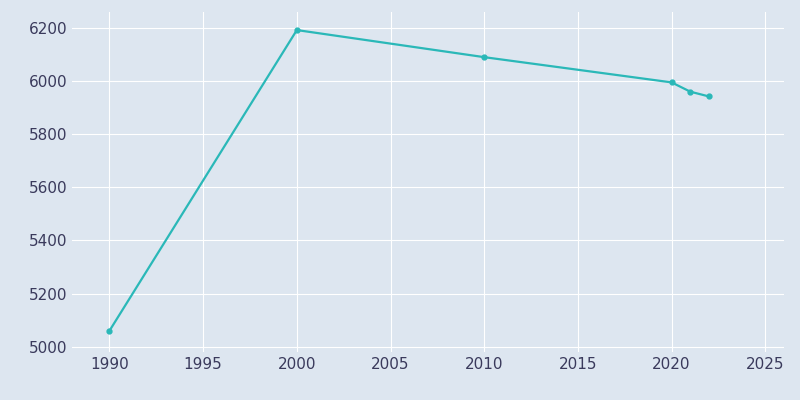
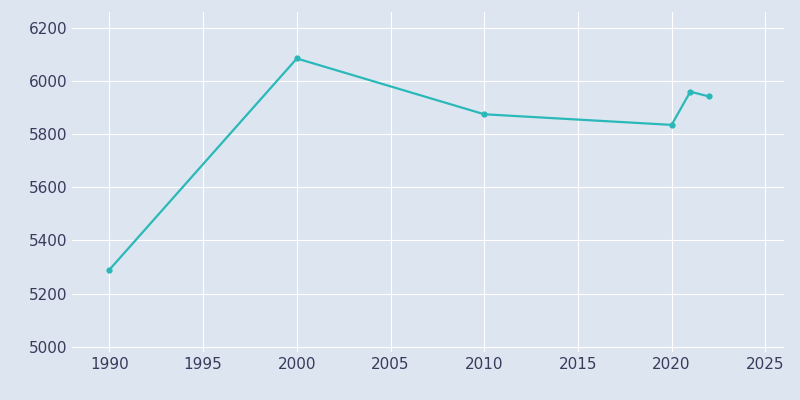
1990: 5060 -> 5290
2000: 6192 -> 6085
2010: 6090 -> 5875
2020: 5995 -> 5835
